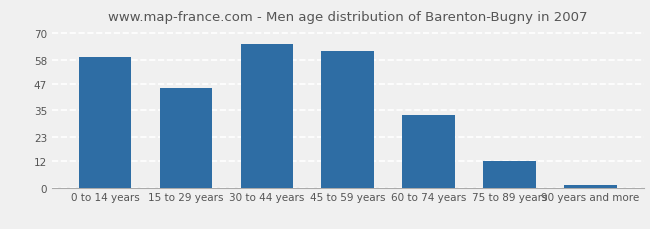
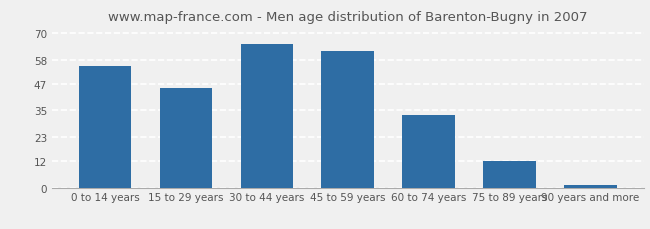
0 to 14 years: 59 -> 55
